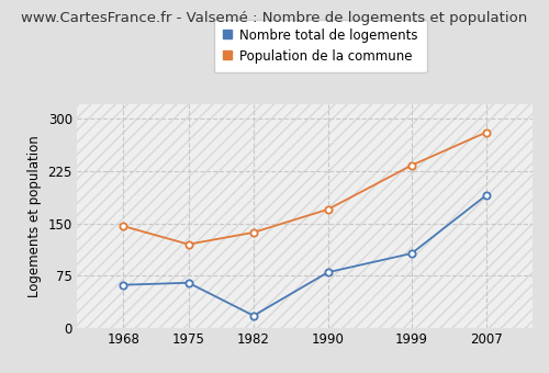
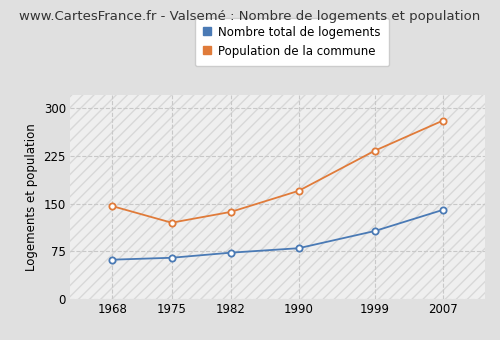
Nombre total de logements/1982: 18 -> 73
Nombre total de logements/2007: 190 -> 140
